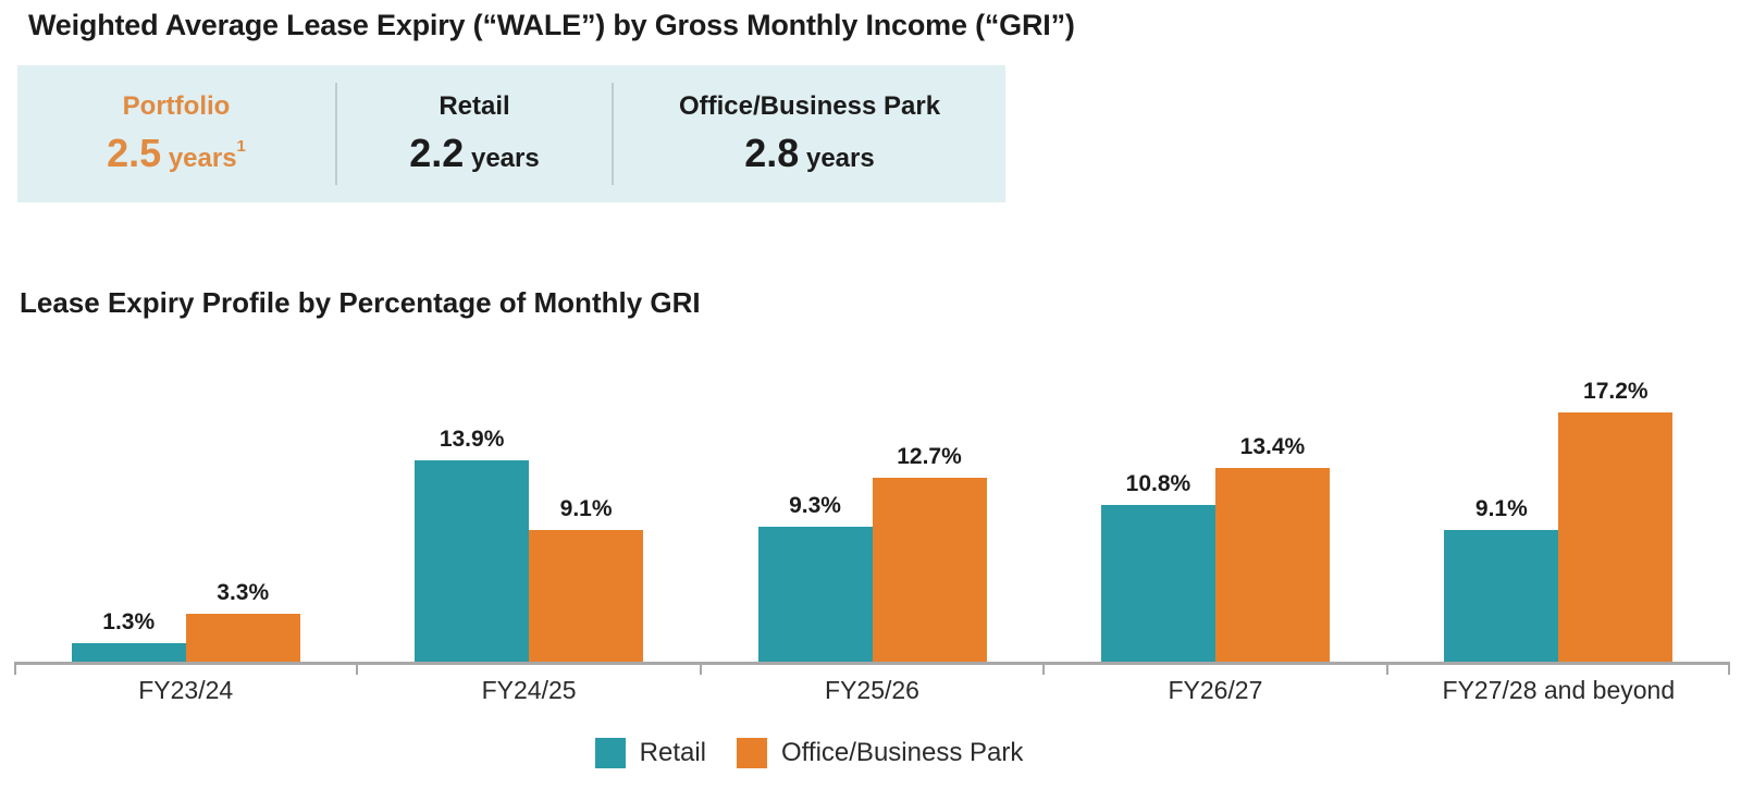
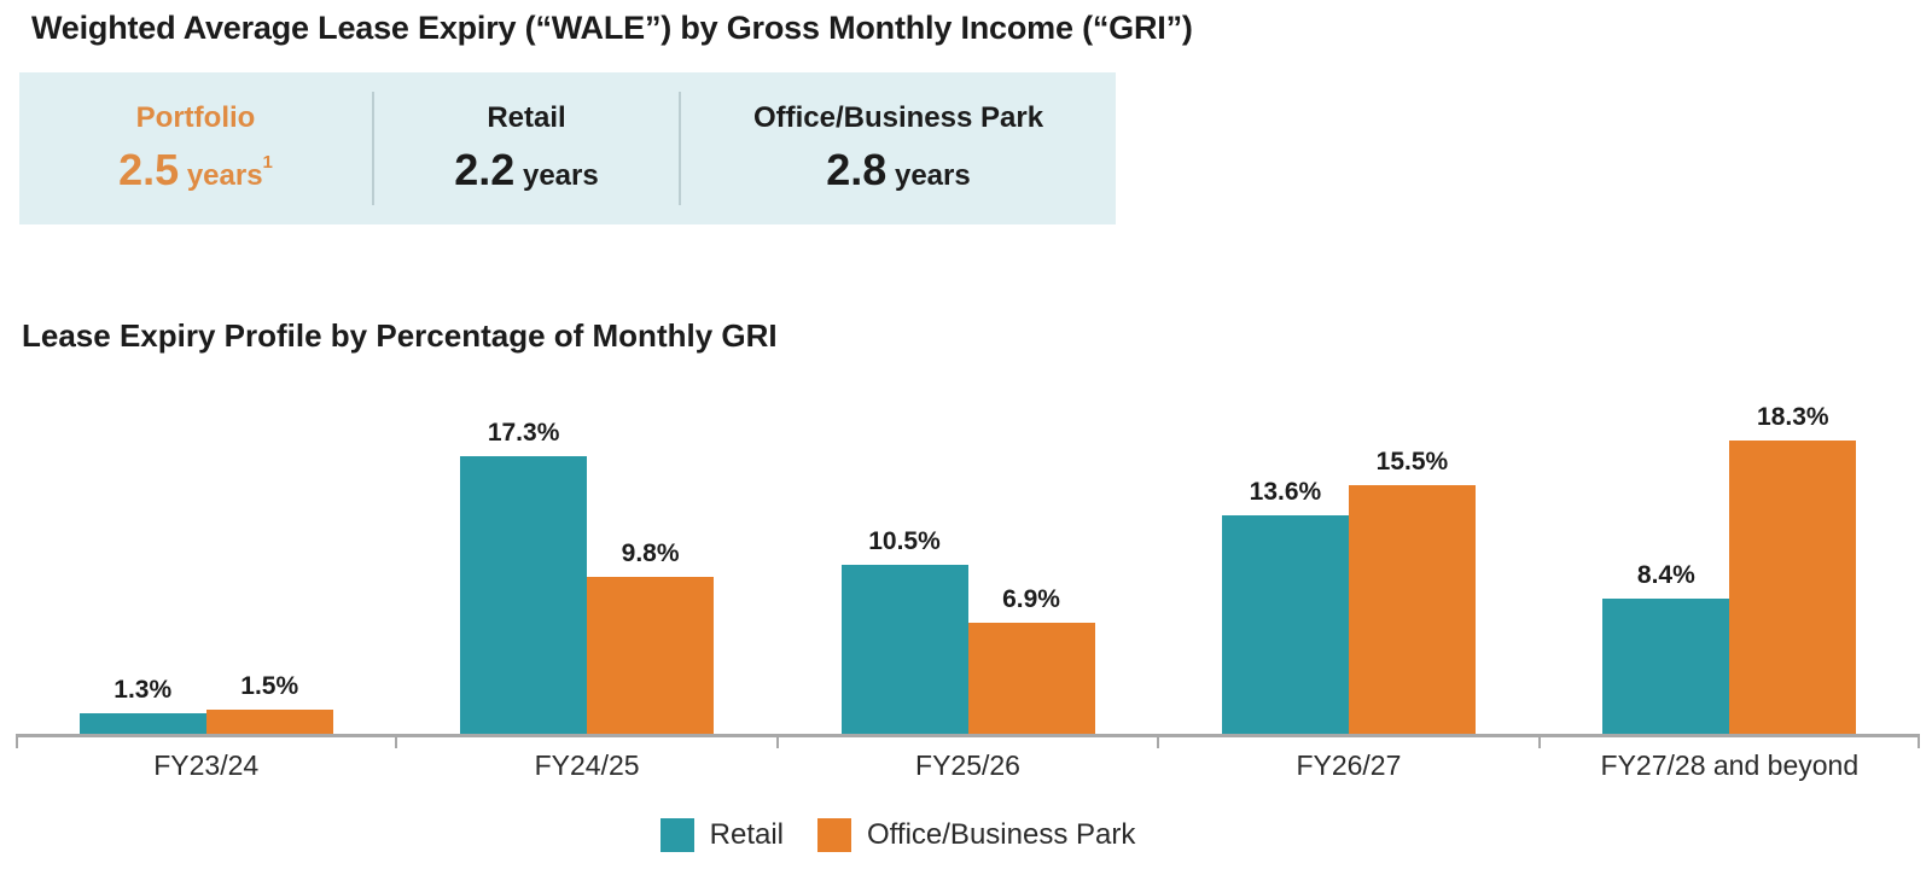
Office/Business Park/FY23/24: 3.3% -> 1.5%
Retail/FY24/25: 13.9% -> 17.3%
Office/Business Park/FY24/25: 9.1% -> 9.8%
Retail/FY25/26: 9.3% -> 10.5%
Office/Business Park/FY25/26: 12.7% -> 6.9%
Retail/FY26/27: 10.8% -> 13.6%
Office/Business Park/FY26/27: 13.4% -> 15.5%
Retail/FY27/28 and beyond: 9.1% -> 8.4%
Office/Business Park/FY27/28 and beyond: 17.2% -> 18.3%
